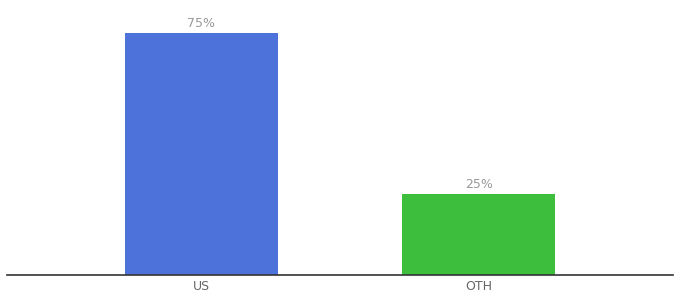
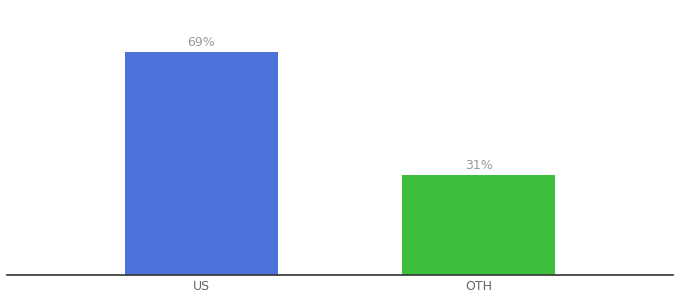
US: 75% -> 69%
OTH: 25% -> 31%
